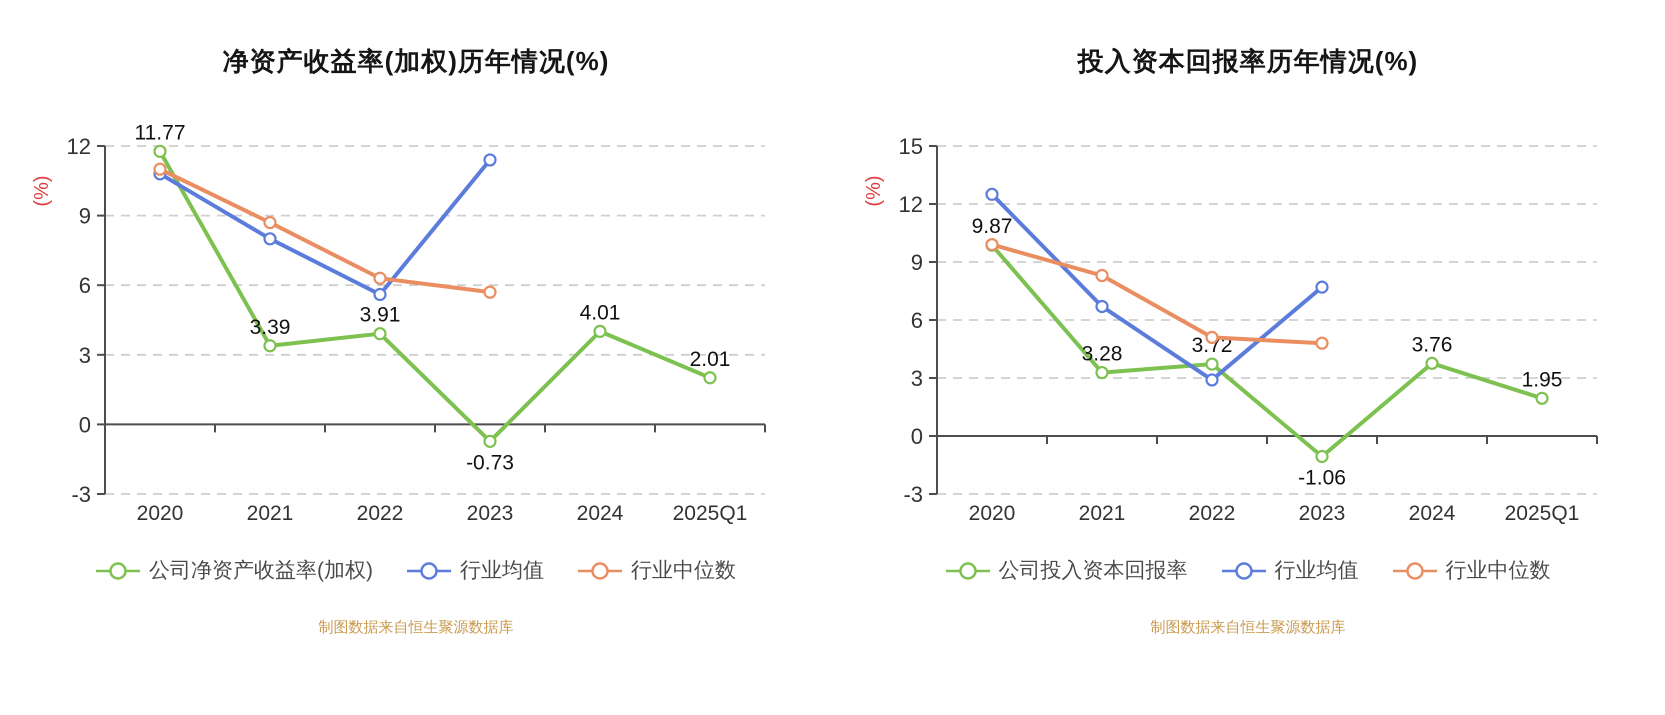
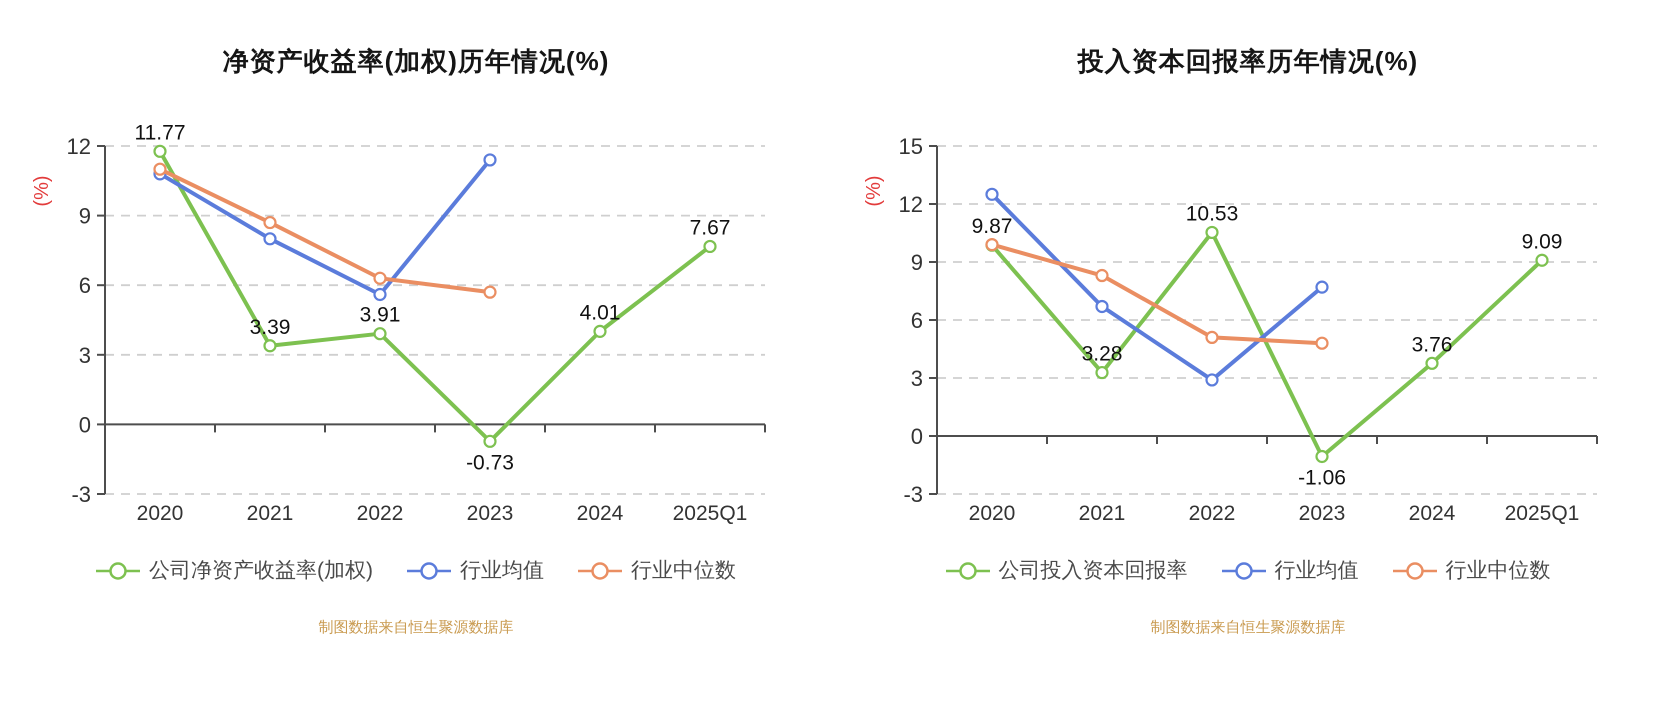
净资产收益率(加权)历年情况(%)/公司净资产收益率(加权)/2025Q1: 2.01 -> 7.67
投入资本回报率历年情况(%)/公司投入资本回报率/2022: 3.72 -> 10.53
投入资本回报率历年情况(%)/公司投入资本回报率/2025Q1: 1.95 -> 9.09
